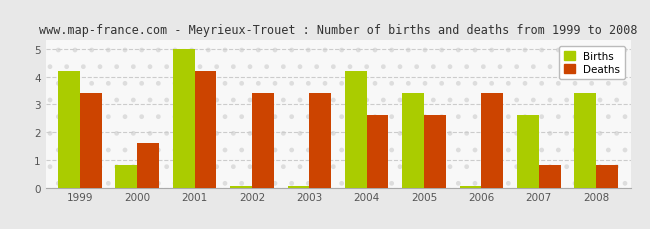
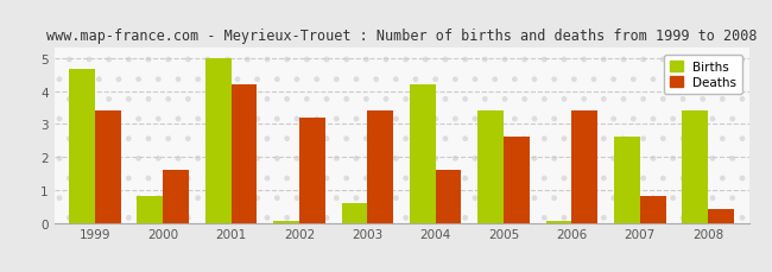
Births/1999: 4.20 -> 4.65
Deaths/2002: 3.4 -> 3.2
Births/2003: 0.04 -> 0.60
Deaths/2004: 2.6 -> 1.6
Deaths/2008: 0.8 -> 0.4
